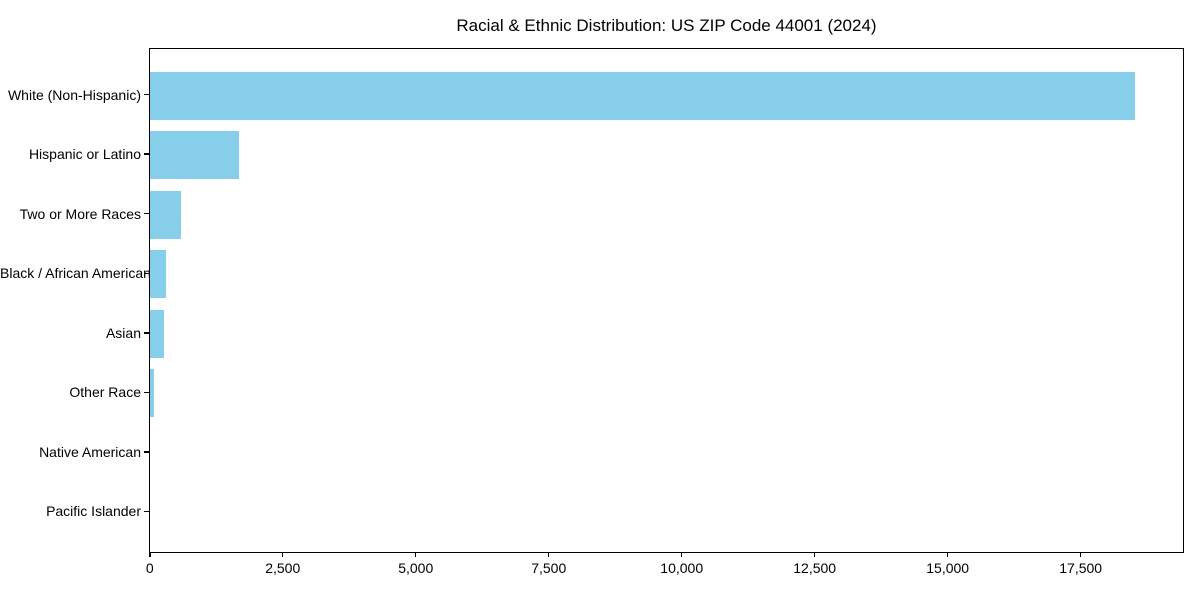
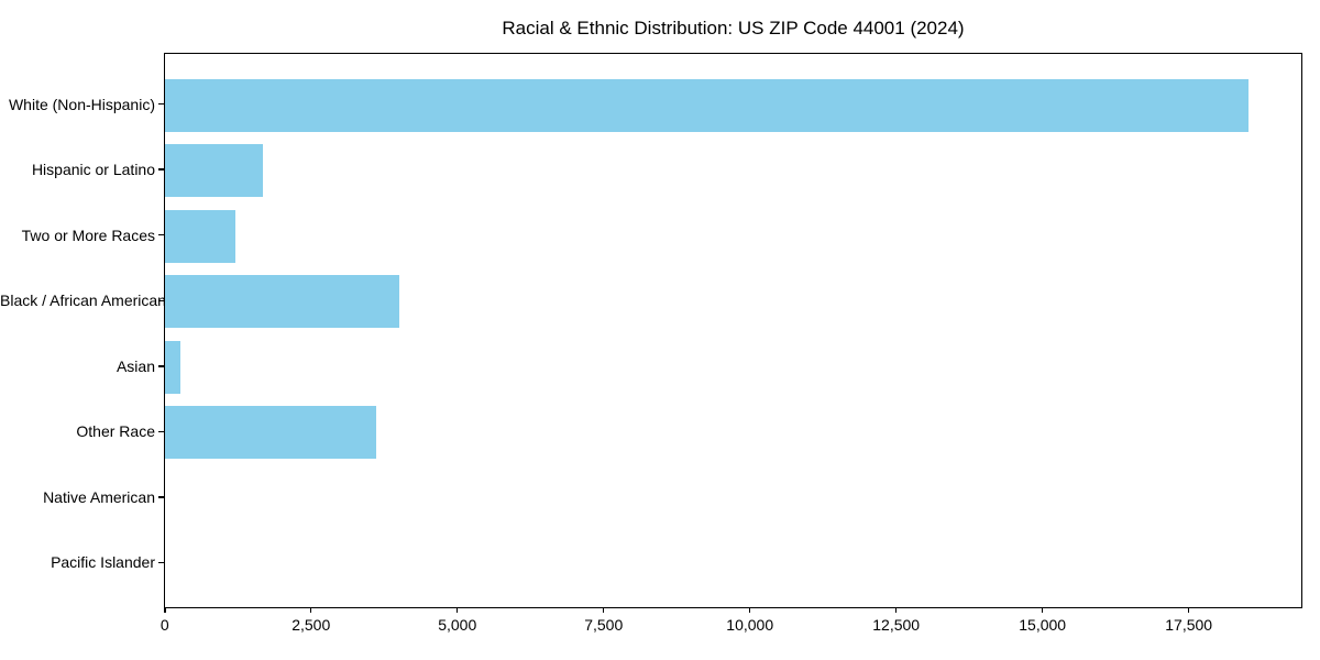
Two or More Races: 600 -> 1200
Black / African American: 300 -> 4000
Other Race: 100 -> 3600
